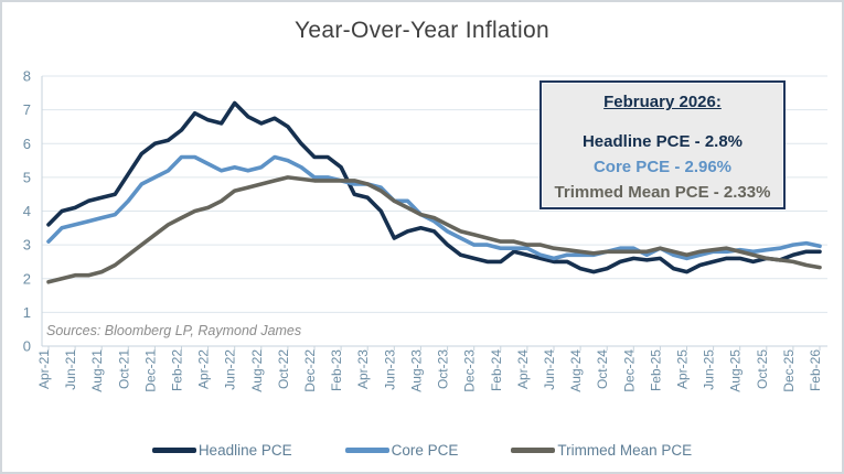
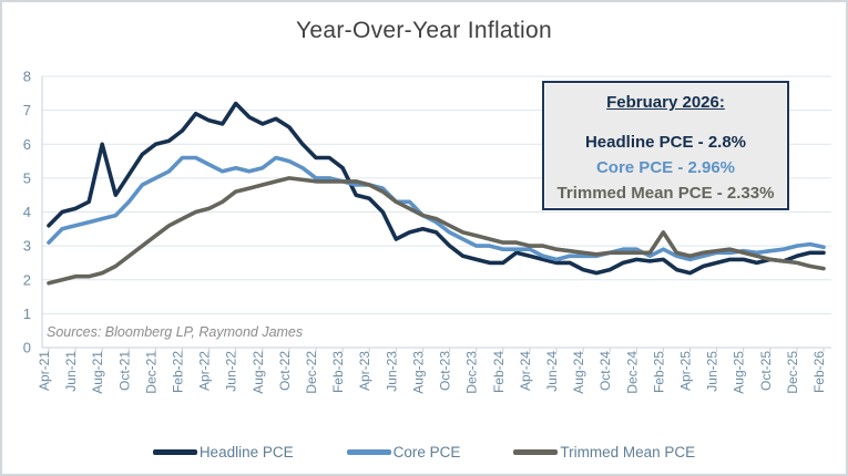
Headline PCE/Aug-21: 4.4 -> 6.0
Trimmed Mean PCE/Feb-25: 2.9 -> 3.4
